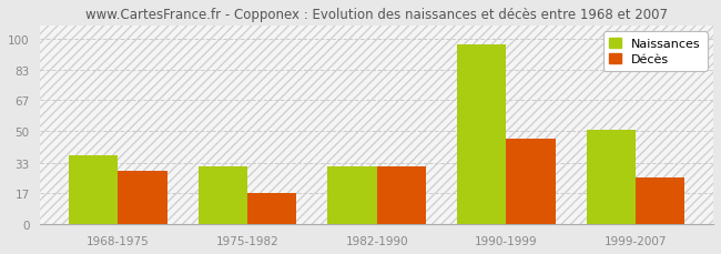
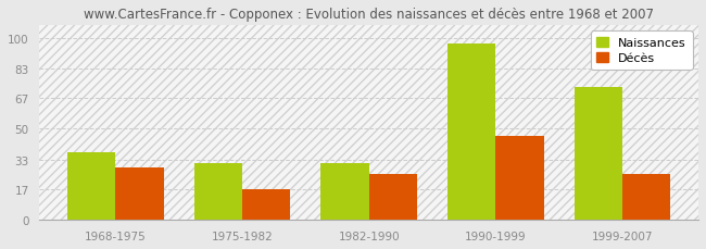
Décès/1982-1990: 31 -> 25
Naissances/1999-2007: 51 -> 73
